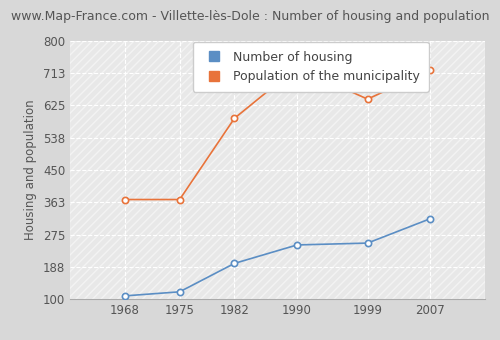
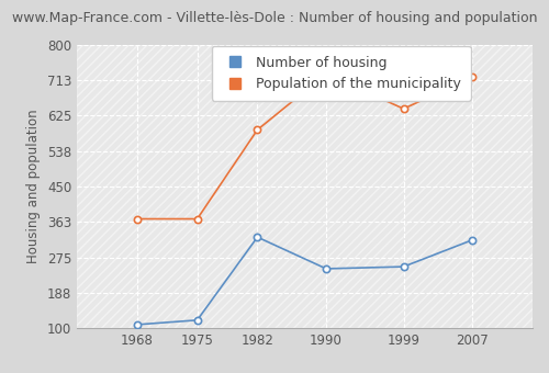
Number of housing/1982: 197 -> 325
